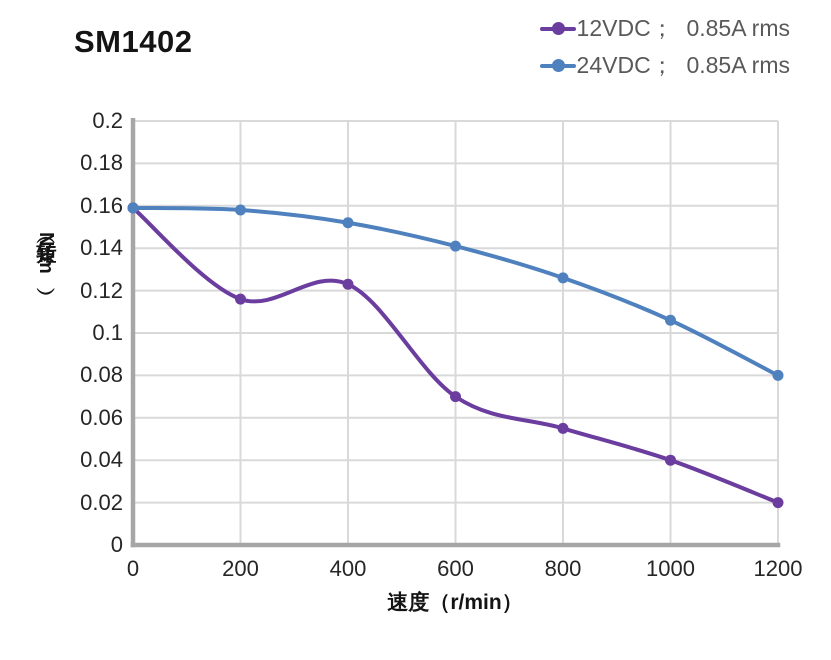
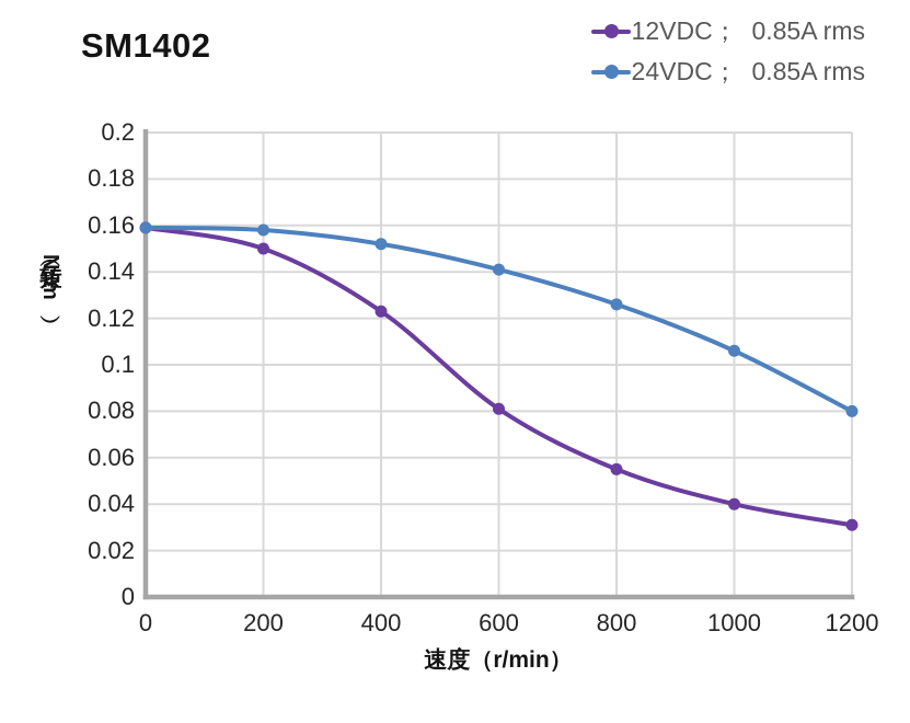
12VDC； 0.85A rms/200: 0.116 -> 0.150
12VDC； 0.85A rms/600: 0.070 -> 0.081
12VDC； 0.85A rms/1200: 0.020 -> 0.031
